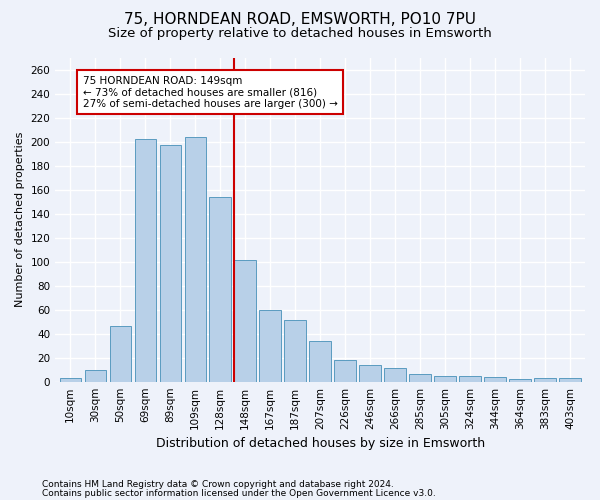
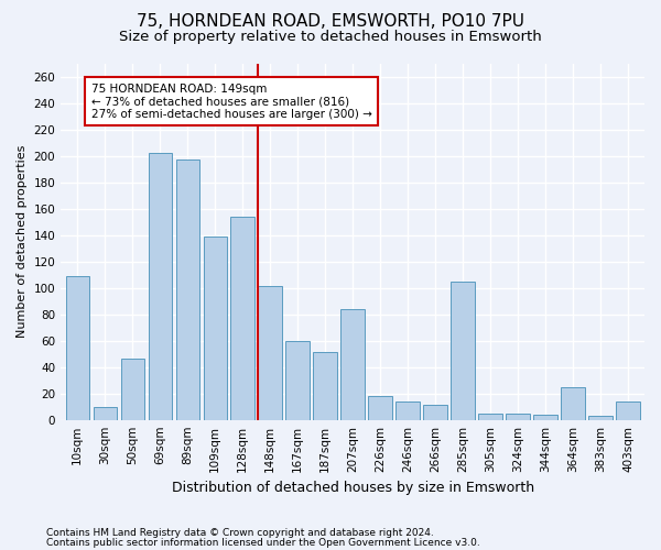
10sqm: 3 -> 109
109sqm: 204 -> 139
207sqm: 34 -> 84
285sqm: 6 -> 105
364sqm: 2 -> 25
403sqm: 3 -> 14
